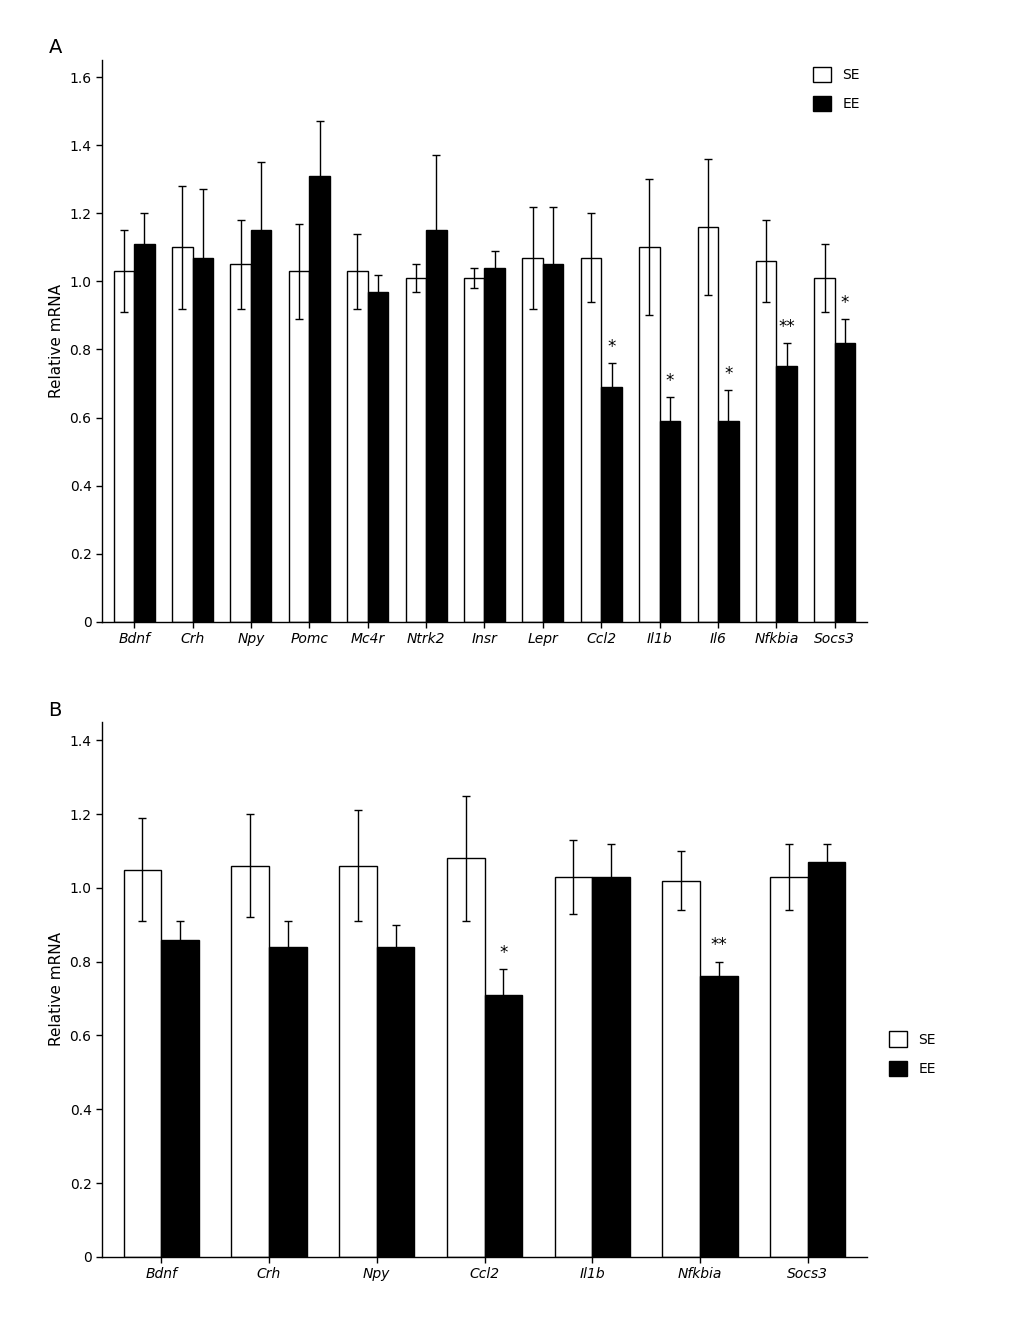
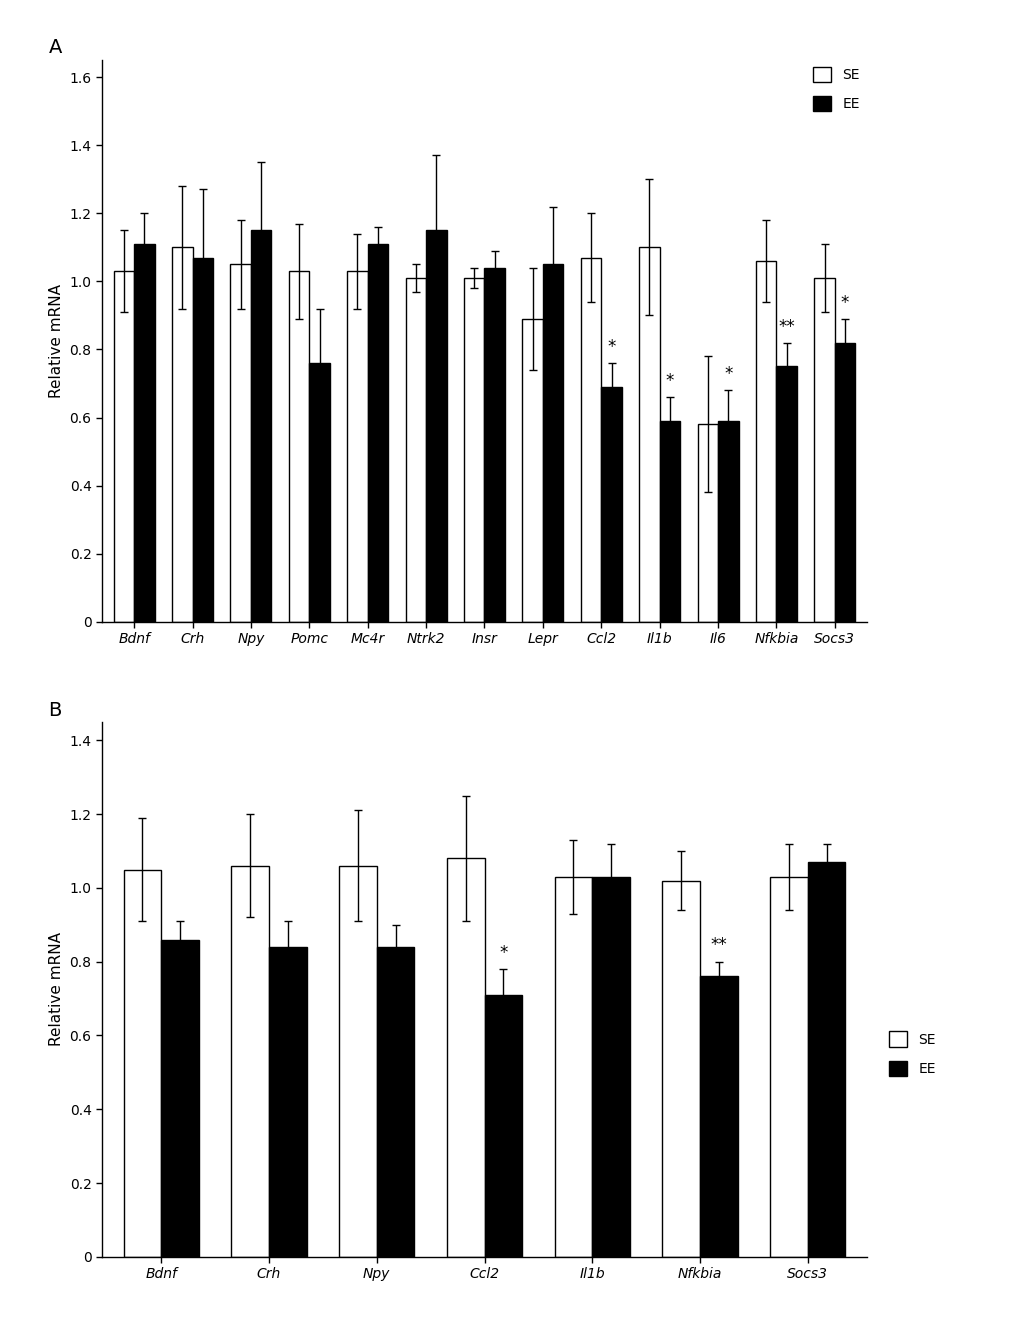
EE/Pomc: 1.31 -> 0.76
EE/Mc4r: 0.97 -> 1.11
SE/Lepr: 1.07 -> 0.89
SE/Il6: 1.16 -> 0.58
